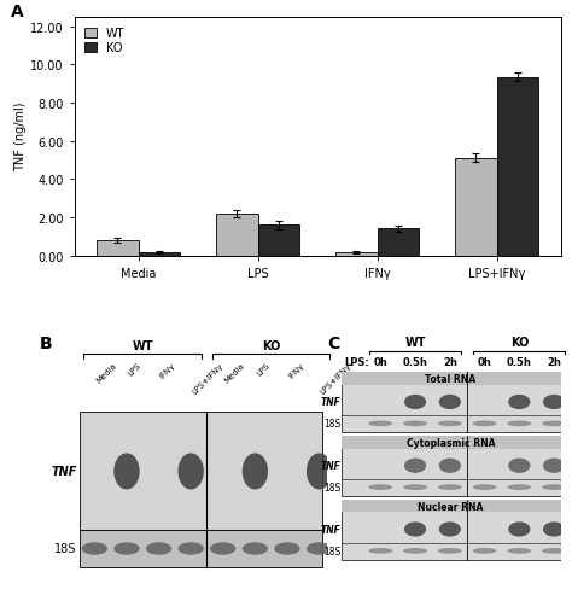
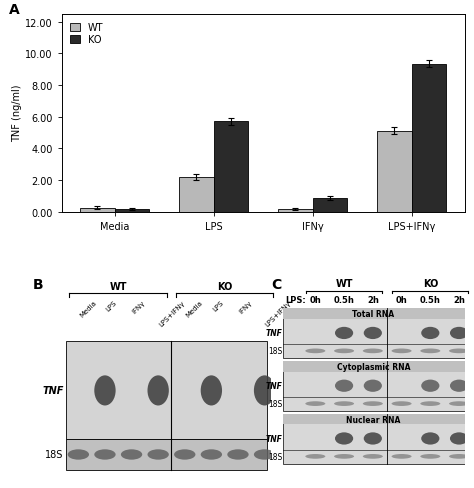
WT/Media: 0.8 -> 0.2
KO/LPS: 1.6 -> 5.7
KO/IFNγ: 1.4 -> 0.8
